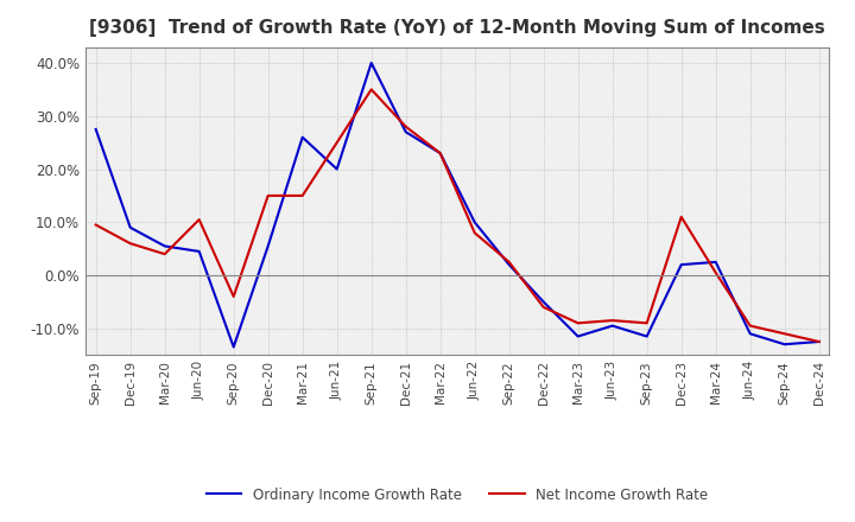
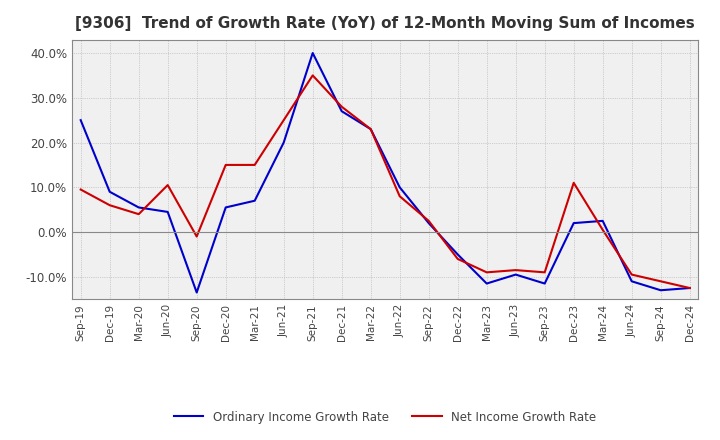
Ordinary Income Growth Rate/Sep-19: 27.5% -> 25.0%
Net Income Growth Rate/Sep-20: -4.0% -> -1.0%
Ordinary Income Growth Rate/Mar-21: 26.0% -> 7.0%
